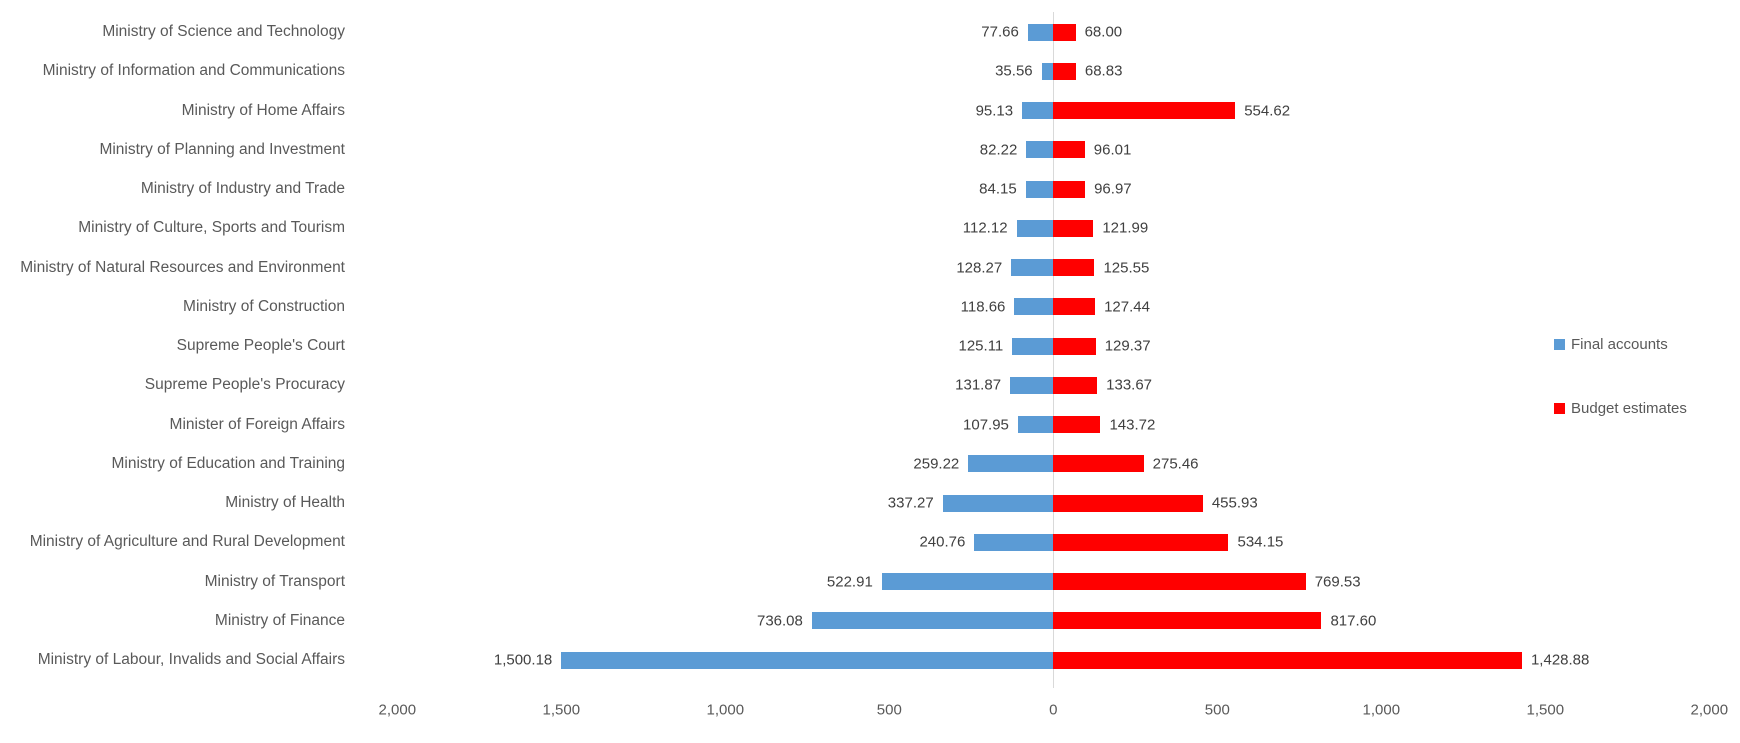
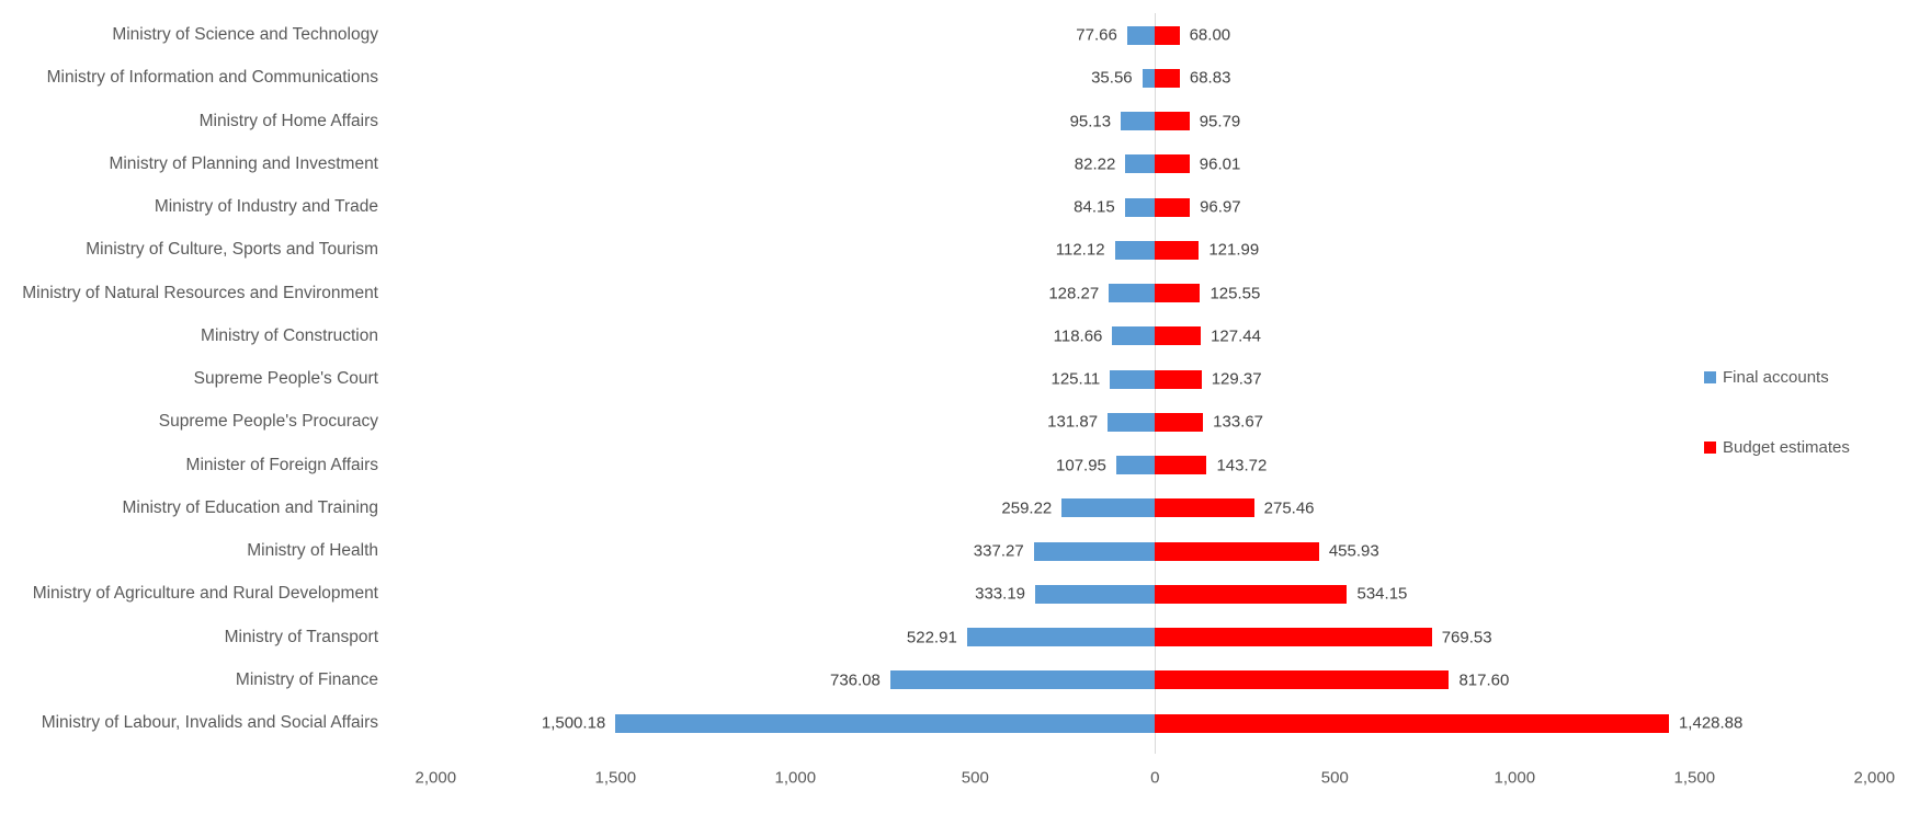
Budget estimates/Ministry of Home Affairs: 554.62 -> 95.79
Final accounts/Ministry of Agriculture and Rural Development: 240.76 -> 333.19
